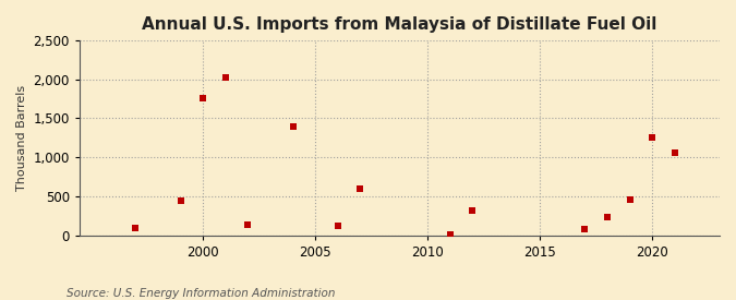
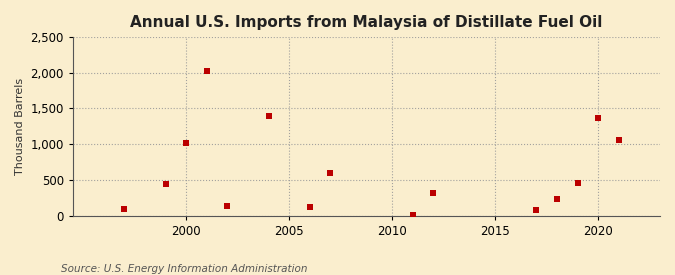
2000: 1,760 -> 1,020
2020: 1,260 -> 1,360
